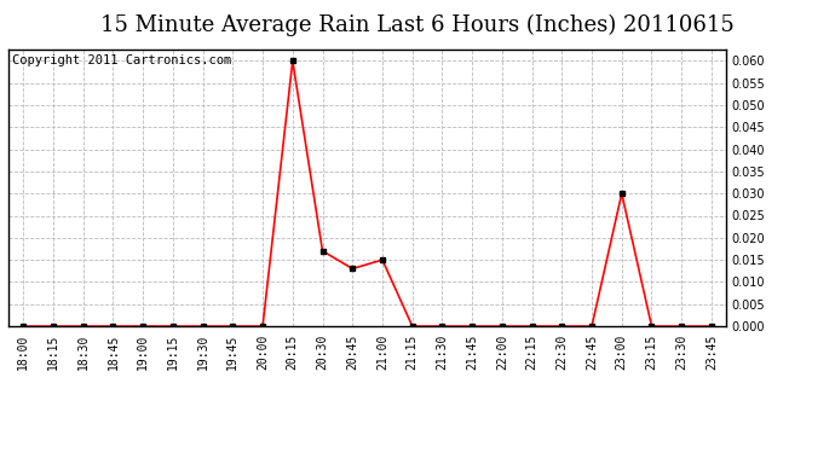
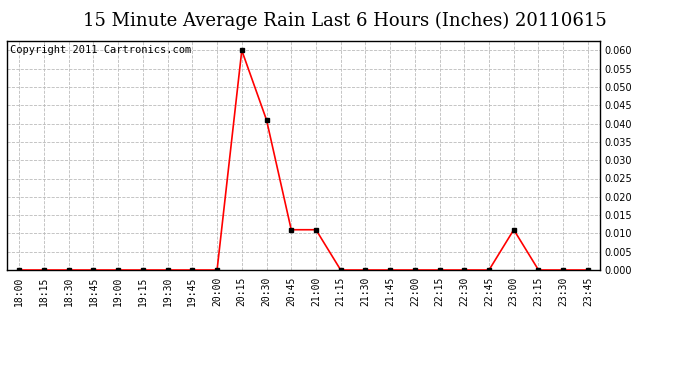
20:30: 0.017 -> 0.041
20:45: 0.013 -> 0.011
21:00: 0.015 -> 0.011
23:00: 0.030 -> 0.011
